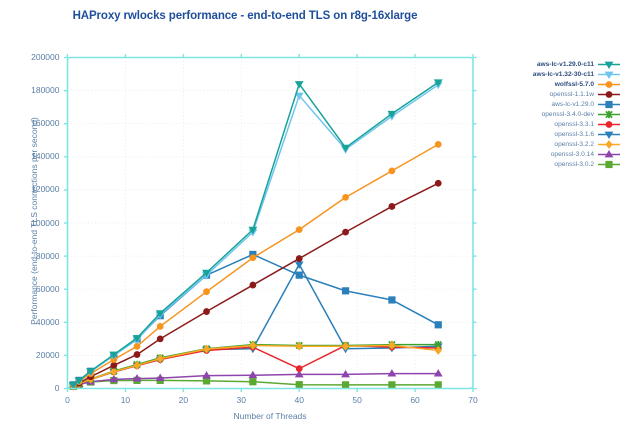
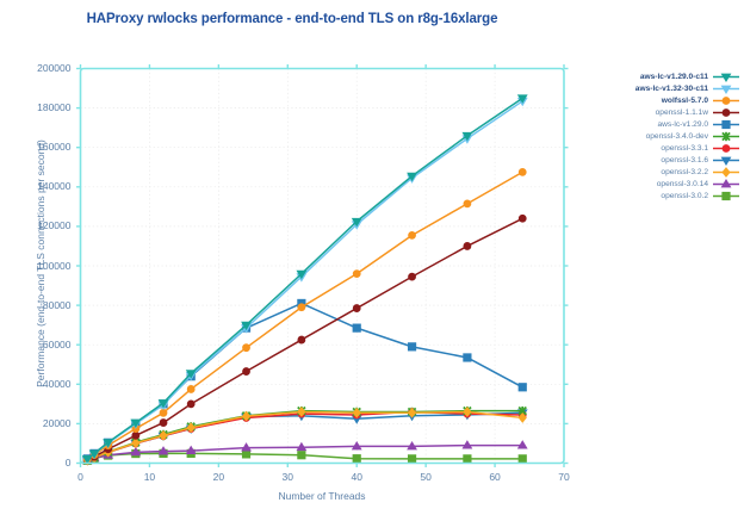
aws-lc-v1.29.0-c11/40: 184000 -> 122000
aws-lc-v1.32-30-c11/40: 177000 -> 121000
openssl-3.3.1/40: 12000 -> 24000
openssl-3.1.6/40: 75000 -> 22000
